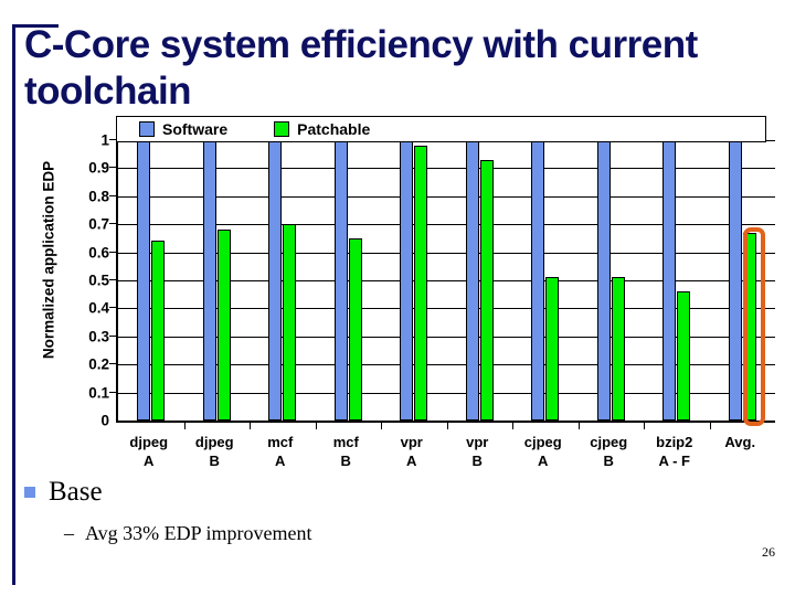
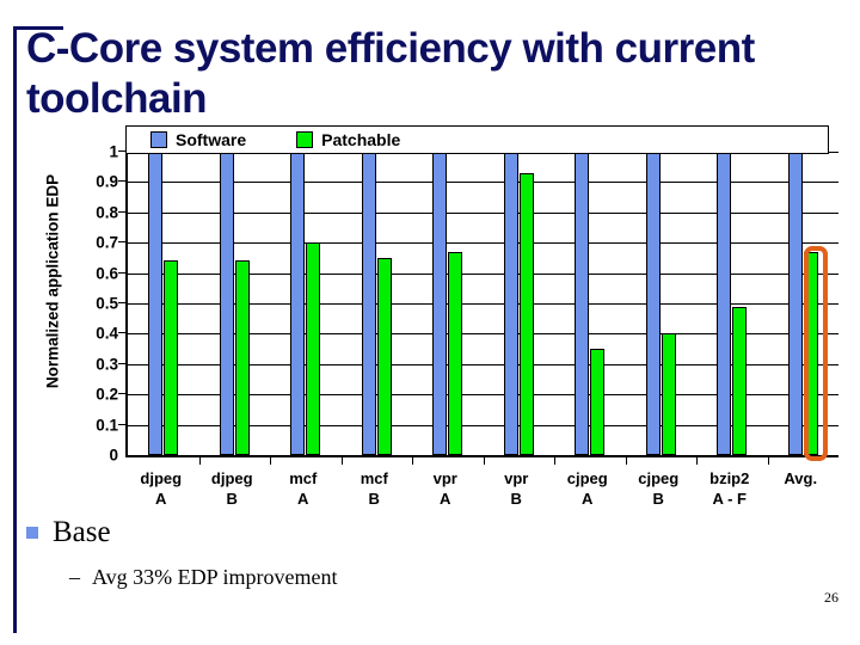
Patchable/djpeg B: 0.68 -> 0.64
Patchable/vpr A: 0.98 -> 0.67
Patchable/cjpeg A: 0.51 -> 0.35
Patchable/cjpeg B: 0.51 -> 0.40
Patchable/bzip2 A - F: 0.46 -> 0.49
